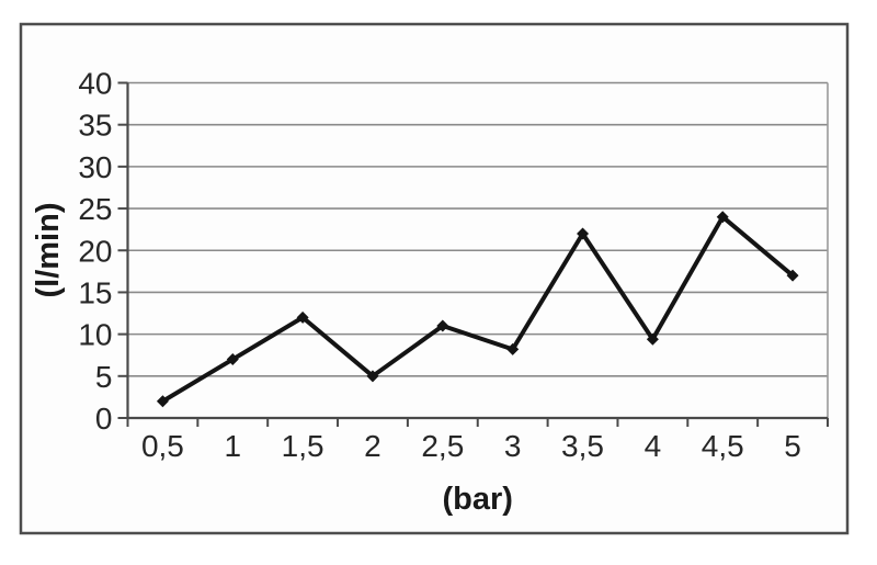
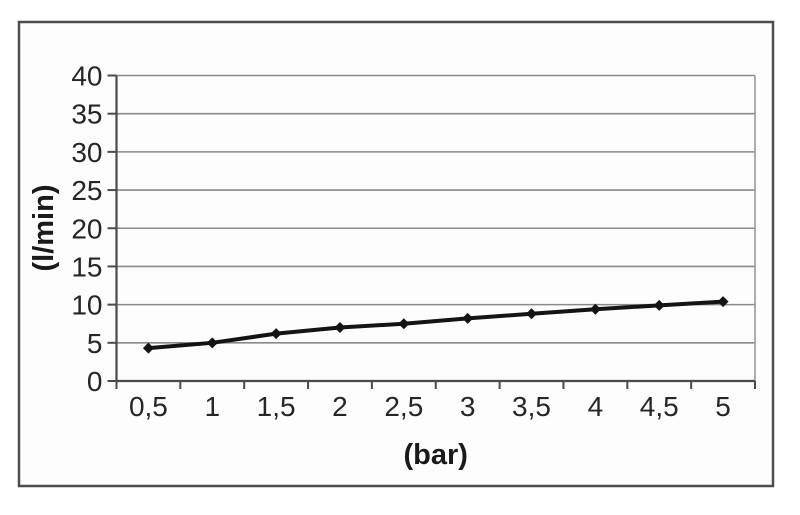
0,5: 2 -> 4
1: 7 -> 5
1,5: 12 -> 6
2: 5 -> 7
2,5: 11 -> 8
3,5: 22 -> 9
4,5: 24 -> 10
5: 17 -> 10
